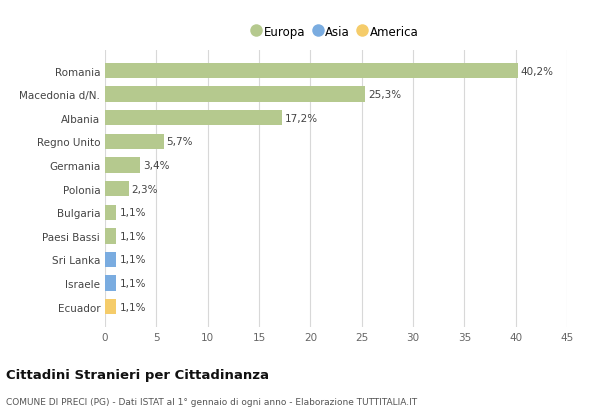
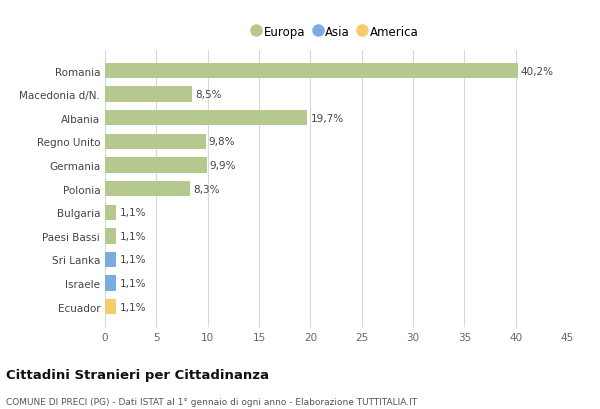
Macedonia d/N.: 25,3% -> 8,5%
Albania: 17,2% -> 19,7%
Regno Unito: 5,7% -> 9,8%
Germania: 3,4% -> 9,9%
Polonia: 2,3% -> 8,3%
